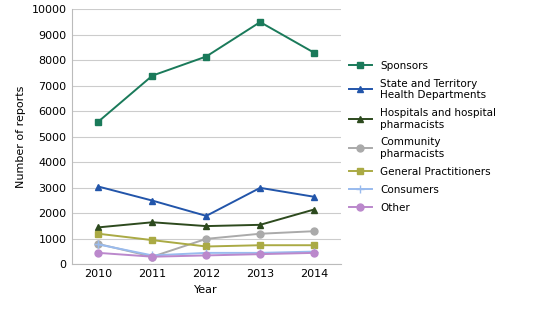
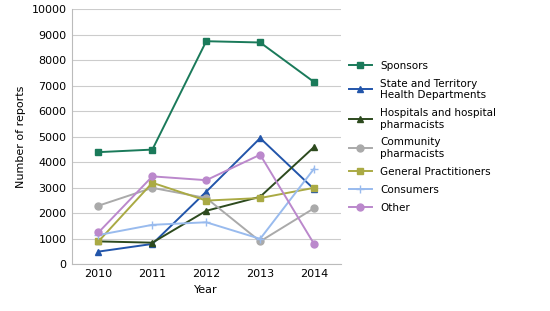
Sponsors/2010: 5600 -> 4400
State and Territory Health Departments/2010: 3050 -> 500
Hospitals and hospital pharmacists/2010: 1450 -> 900
Community pharmacists/2010: 800 -> 2300
General Practitioners/2010: 1200 -> 900
Consumers/2010: 780 -> 1150
Other/2010: 450 -> 1250
Sponsors/2011: 7400 -> 4500
State and Territory Health Departments/2011: 2500 -> 800
Hospitals and hospital pharmacists/2011: 1650 -> 850
Community pharmacists/2011: 300 -> 3000
General Practitioners/2011: 950 -> 3200
Consumers/2011: 350 -> 1550
Other/2011: 300 -> 3450
Sponsors/2012: 8150 -> 8750
State and Territory Health Departments/2012: 1900 -> 2850
Hospitals and hospital pharmacists/2012: 1500 -> 2100
Community pharmacists/2012: 1000 -> 2600
General Practitioners/2012: 700 -> 2500
Consumers/2012: 450 -> 1650
Other/2012: 350 -> 3300
Sponsors/2013: 9500 -> 8700
State and Territory Health Departments/2013: 3000 -> 4950
Hospitals and hospital pharmacists/2013: 1550 -> 2650
Community pharmacists/2013: 1200 -> 900
General Practitioners/2013: 750 -> 2600
Consumers/2013: 450 -> 1000
Other/2013: 400 -> 4300
Sponsors/2014: 8300 -> 7150
State and Territory Health Departments/2014: 2650 -> 2950
Hospitals and hospital pharmacists/2014: 2150 -> 4600
Community pharmacists/2014: 1300 -> 2200
General Practitioners/2014: 750 -> 3000
Consumers/2014: 500 -> 3750
Other/2014: 450 -> 800
